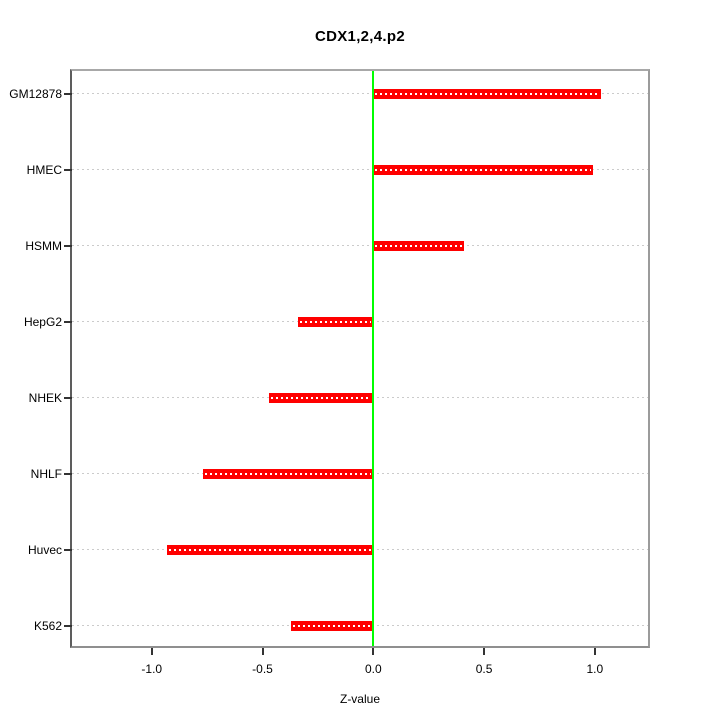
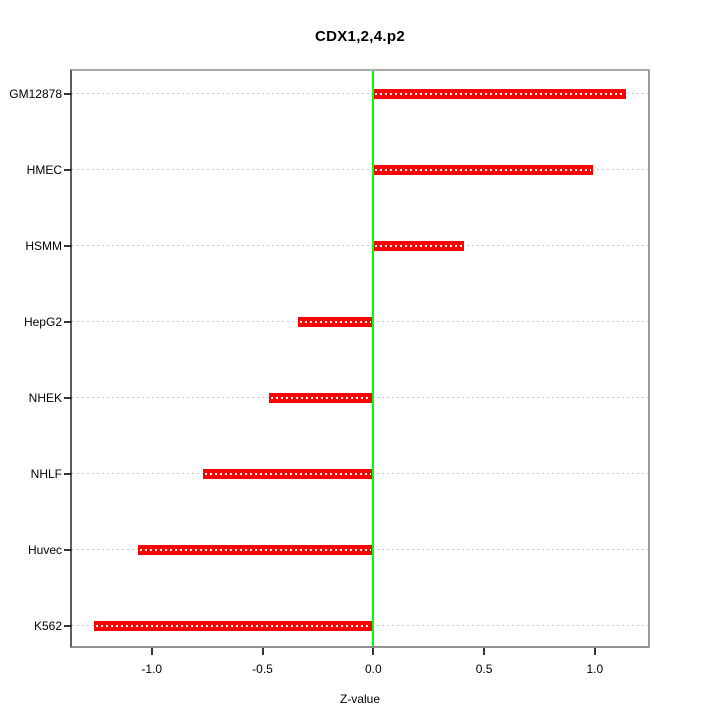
GM12878: 1.03 -> 1.14
Huvec: -0.93 -> -1.06
K562: -0.37 -> -1.26
